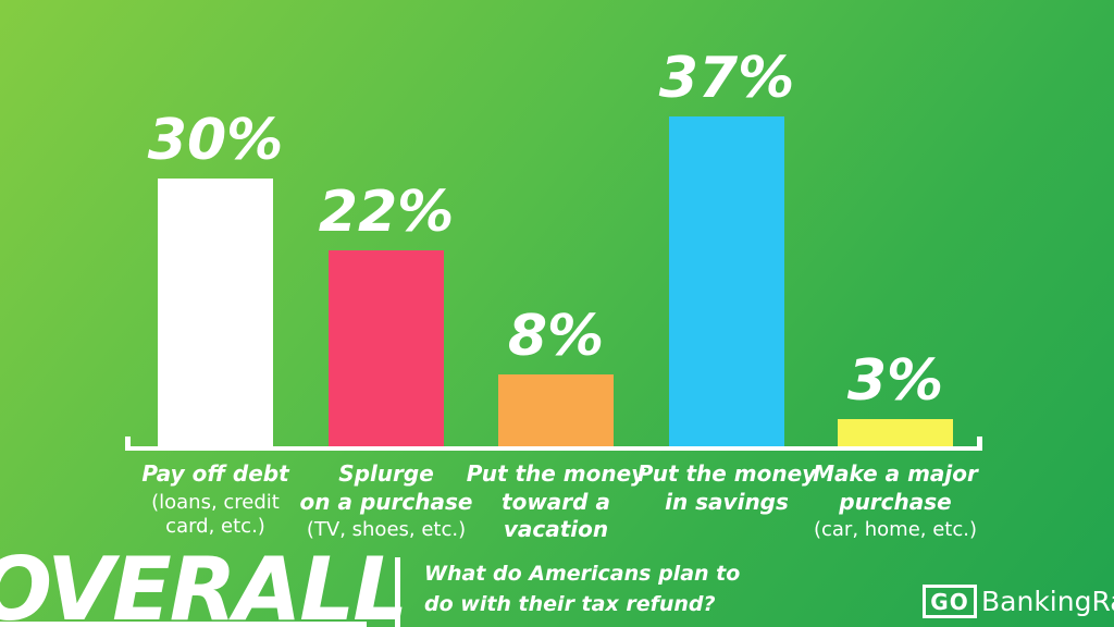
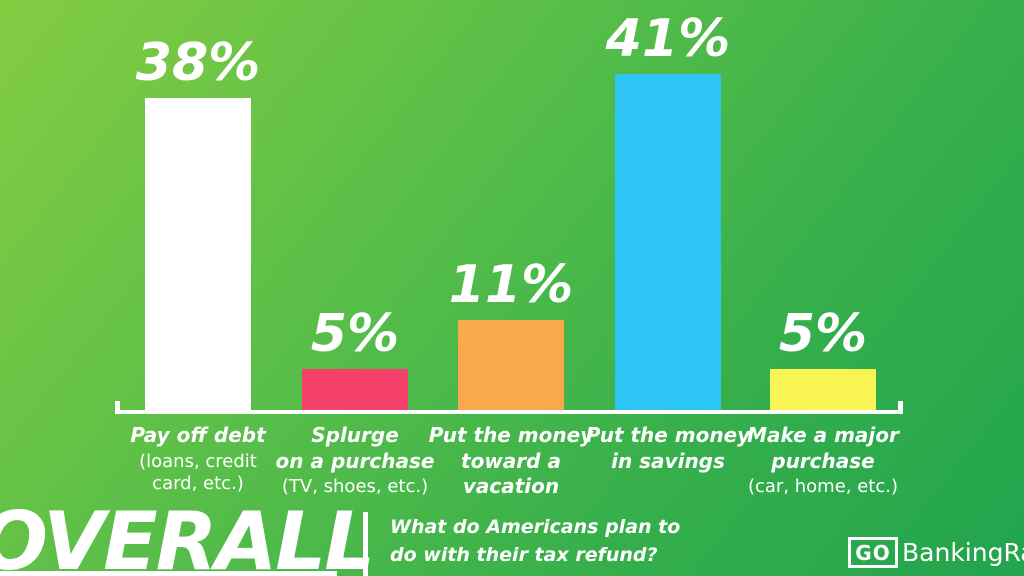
Pay off debt (loans, credit card, etc.): 30% -> 38%
Splurge on a purchase (TV, shoes, etc.): 22% -> 5%
Put the money toward a vacation: 8% -> 11%
Put the money in savings: 37% -> 41%
Make a major purchase (car, home, etc.): 3% -> 5%
